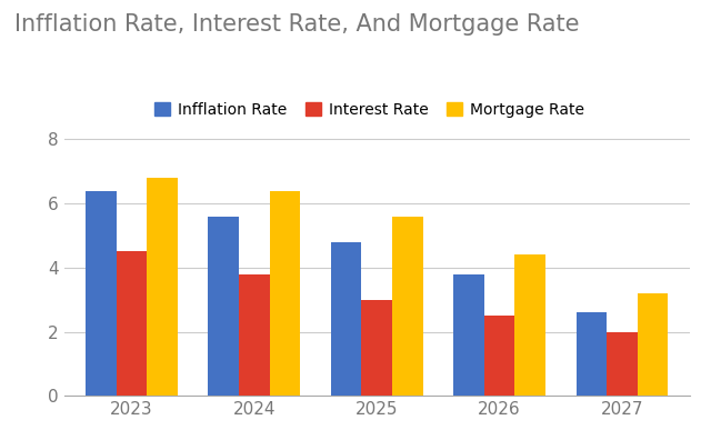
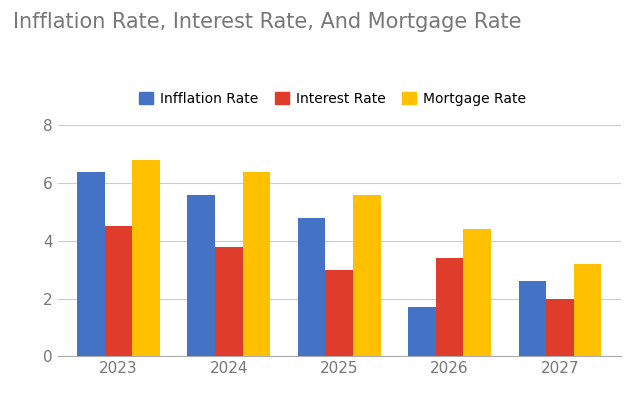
Infflation Rate/2026: 3.8 -> 1.7
Interest Rate/2026: 2.5 -> 3.4
